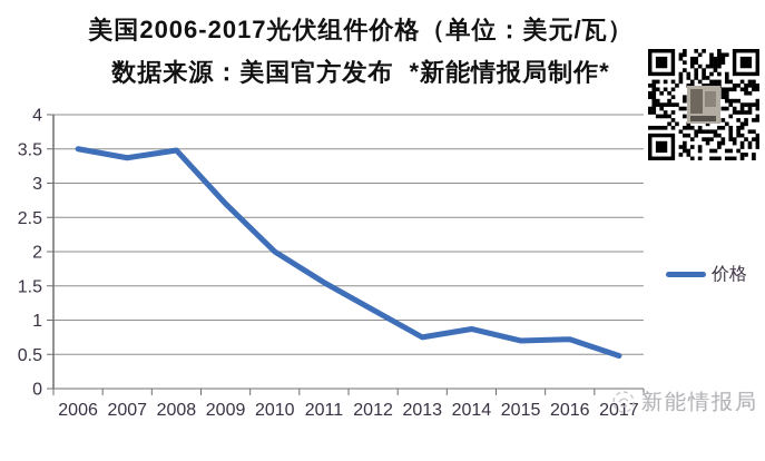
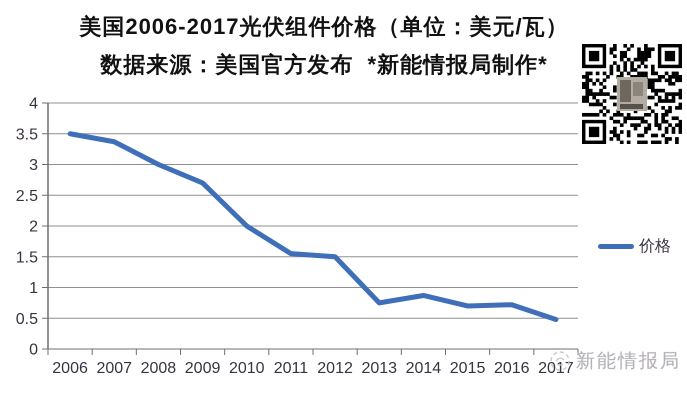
2008: 3.5 -> 3.0
2012: 1.1 -> 1.5
